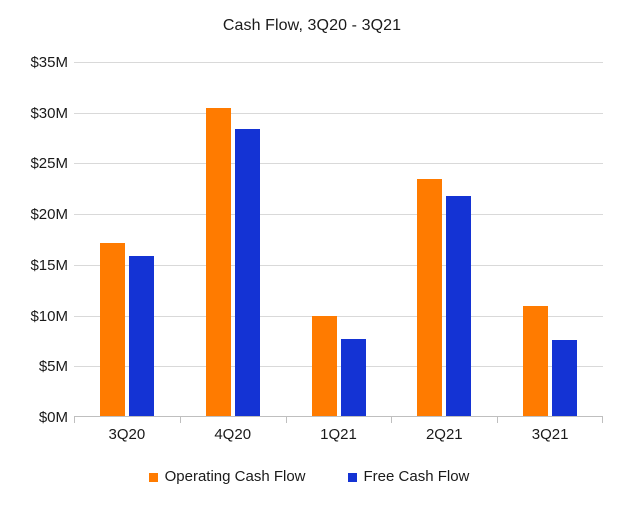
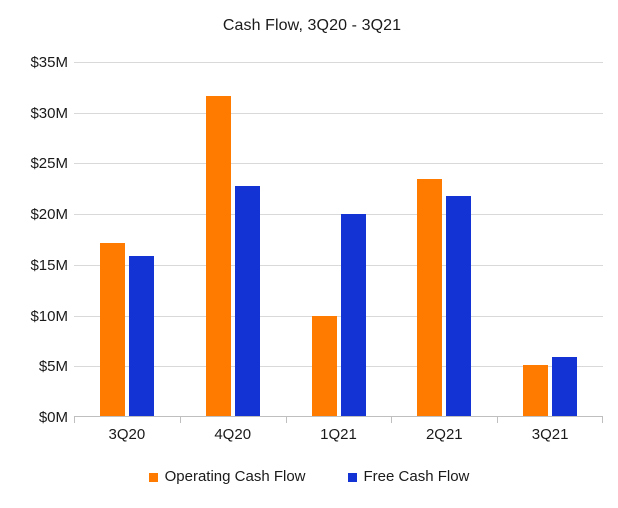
Operating Cash Flow/4Q20: $30.4M -> $31.6M
Free Cash Flow/4Q20: $28.3M -> $22.7M
Free Cash Flow/1Q21: $7.6M -> $19.9M
Operating Cash Flow/3Q21: $10.8M -> $5.0M
Free Cash Flow/3Q21: $7.5M -> $5.8M
